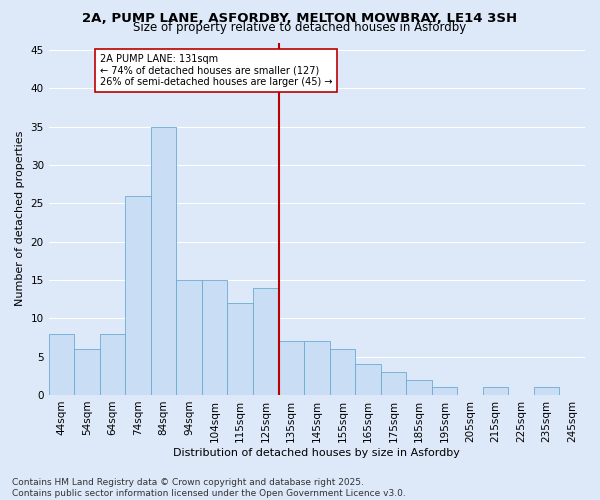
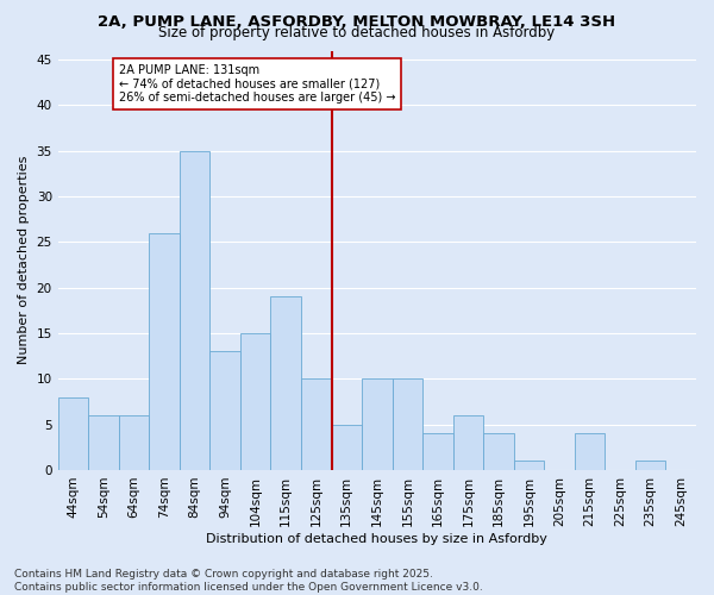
64sqm: 8 -> 6
94sqm: 15 -> 13
115sqm: 12 -> 19
125sqm: 14 -> 10
135sqm: 7 -> 5
145sqm: 7 -> 10
155sqm: 6 -> 10
175sqm: 3 -> 6
185sqm: 2 -> 4
215sqm: 1 -> 4
